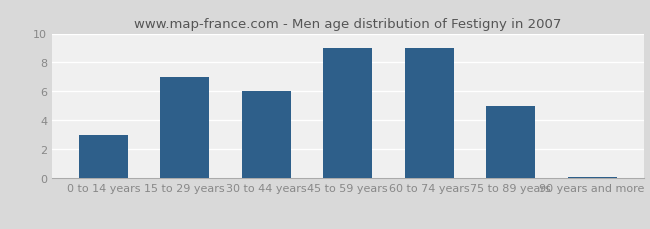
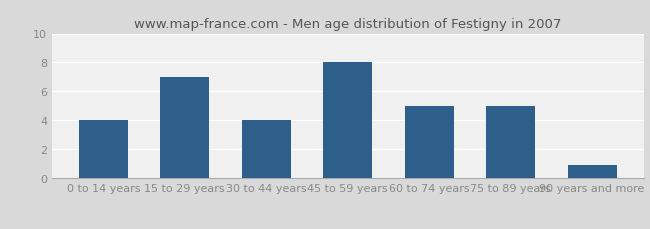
0 to 14 years: 3.0 -> 4.0
30 to 44 years: 6.0 -> 4.0
45 to 59 years: 9.0 -> 8.0
60 to 74 years: 9.0 -> 5.0
90 years and more: 0.1 -> 0.9
